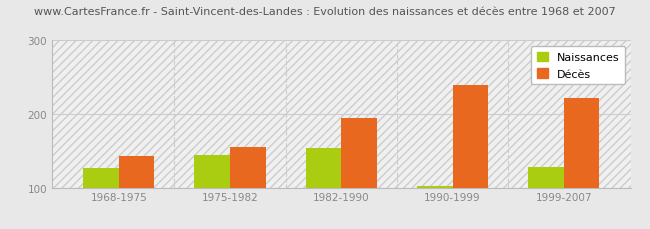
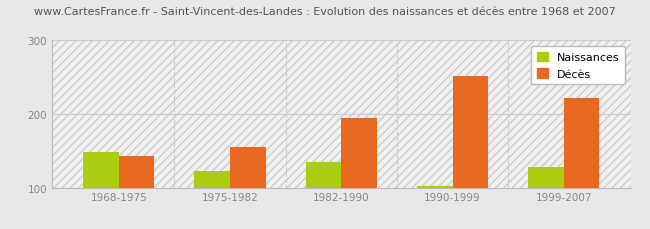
Naissances/1968-1975: 126 -> 148
Naissances/1975-1982: 144 -> 122
Naissances/1982-1990: 154 -> 135
Décès/1990-1999: 240 -> 252
